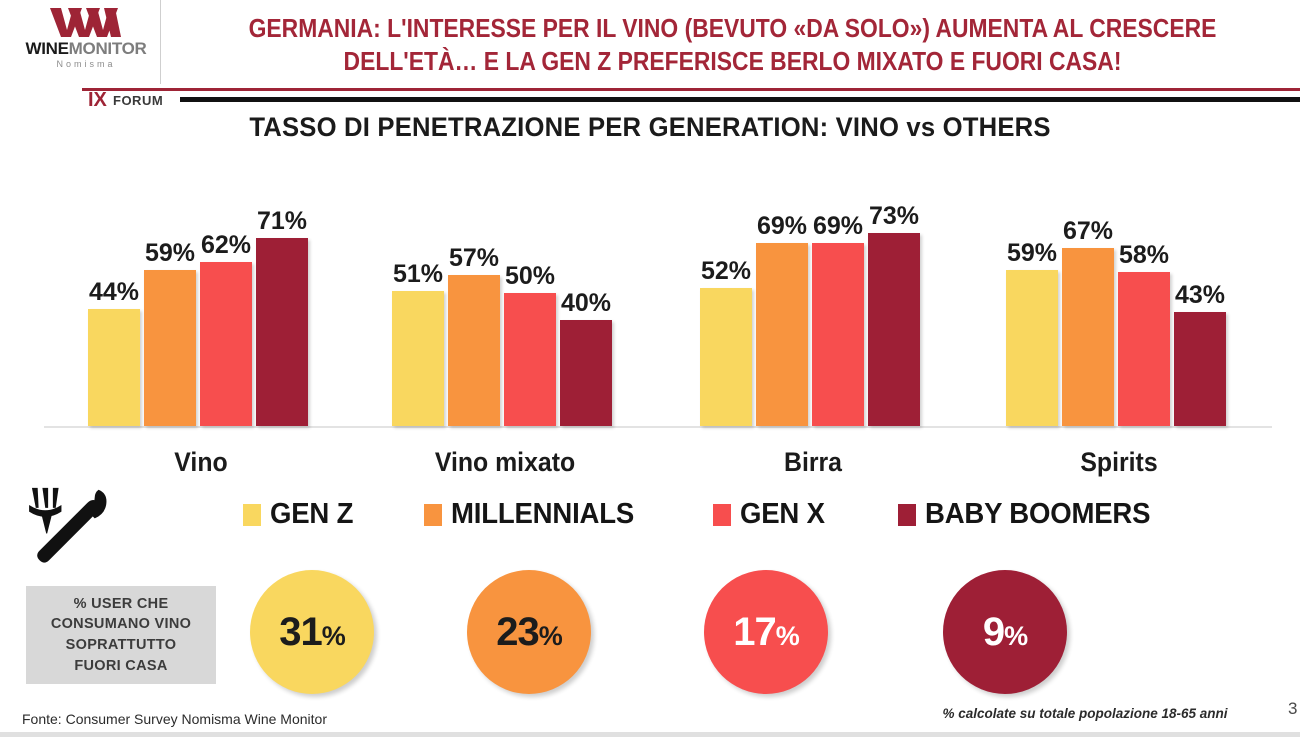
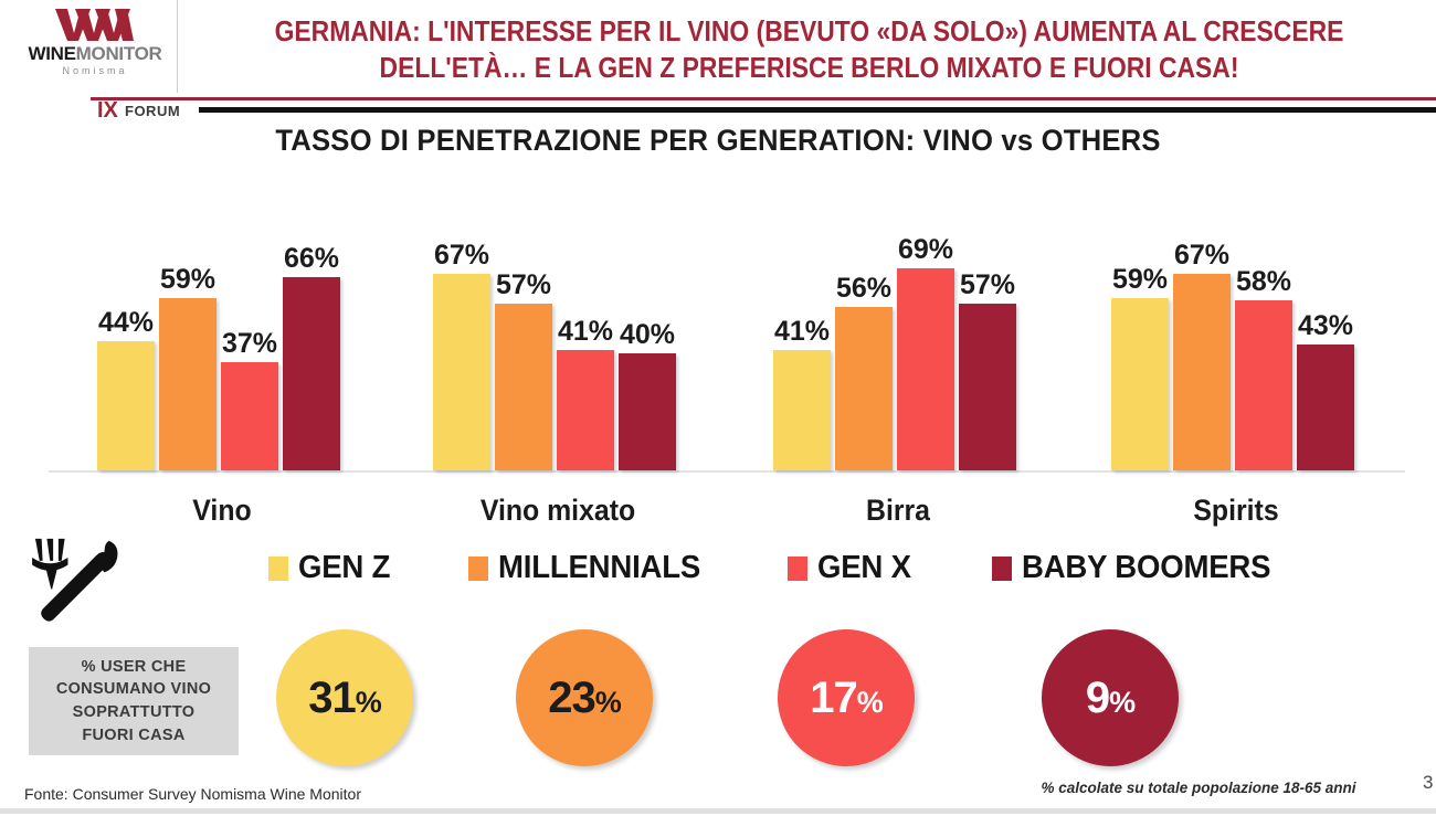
GEN X/Vino: 62% -> 37%
BABY BOOMERS/Vino: 71% -> 66%
GEN Z/Vino mixato: 51% -> 67%
GEN X/Vino mixato: 50% -> 41%
GEN Z/Birra: 52% -> 41%
MILLENNIALS/Birra: 69% -> 56%
BABY BOOMERS/Birra: 73% -> 57%
